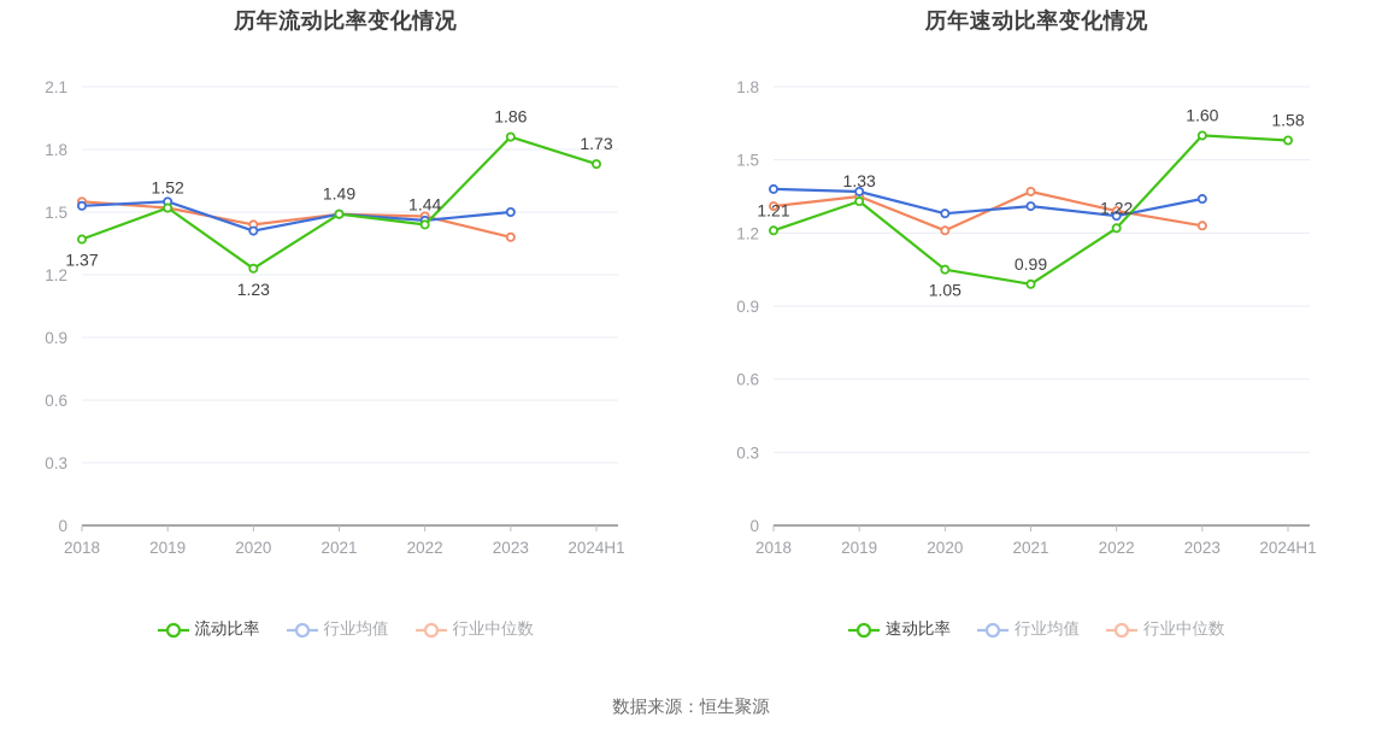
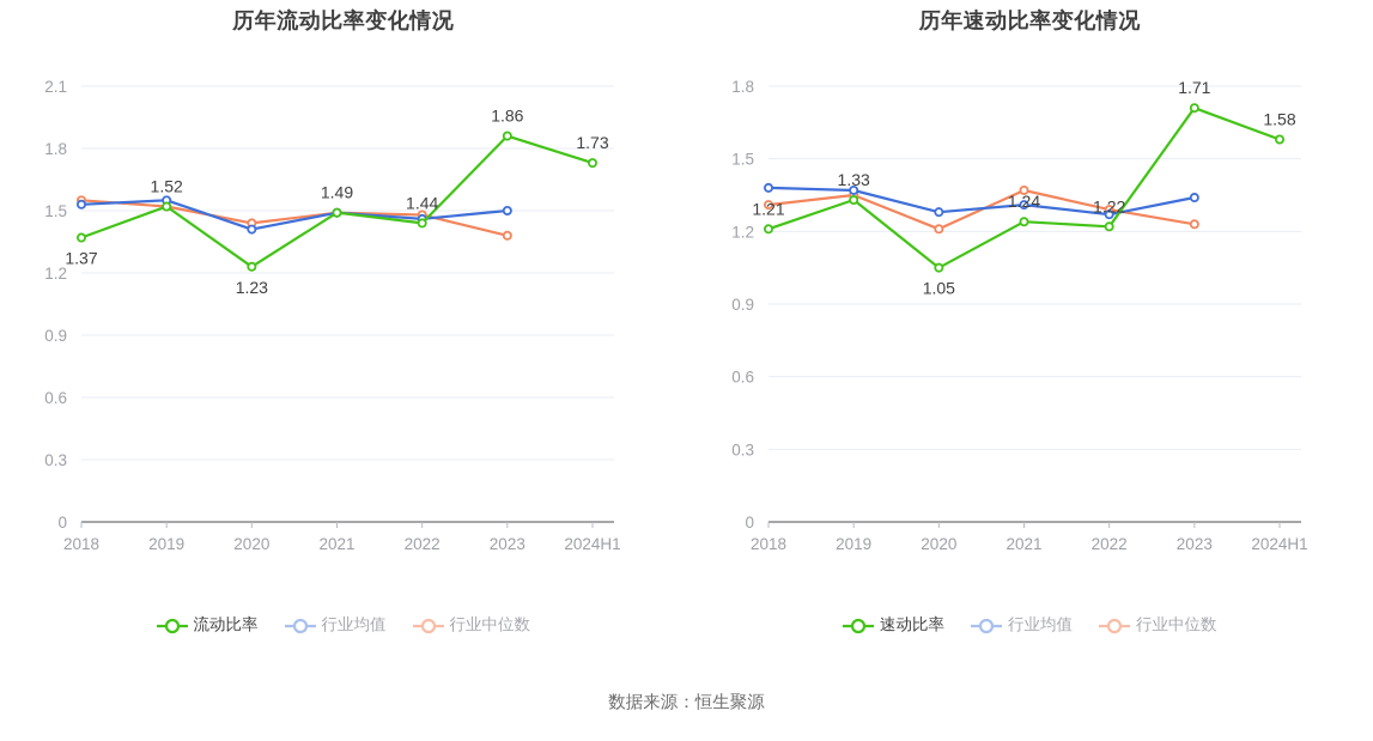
历年速动比率变化情况/速动比率/2021: 0.99 -> 1.24
历年速动比率变化情况/速动比率/2023: 1.60 -> 1.71
